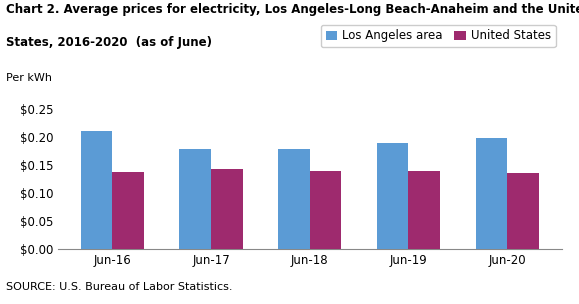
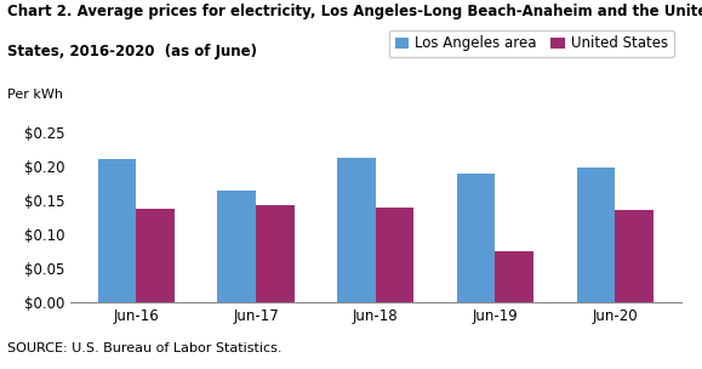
Los Angeles area/Jun-17: $0.178 -> $0.164
Los Angeles area/Jun-18: $0.178 -> $0.212
United States/Jun-19: $0.140 -> $0.076
